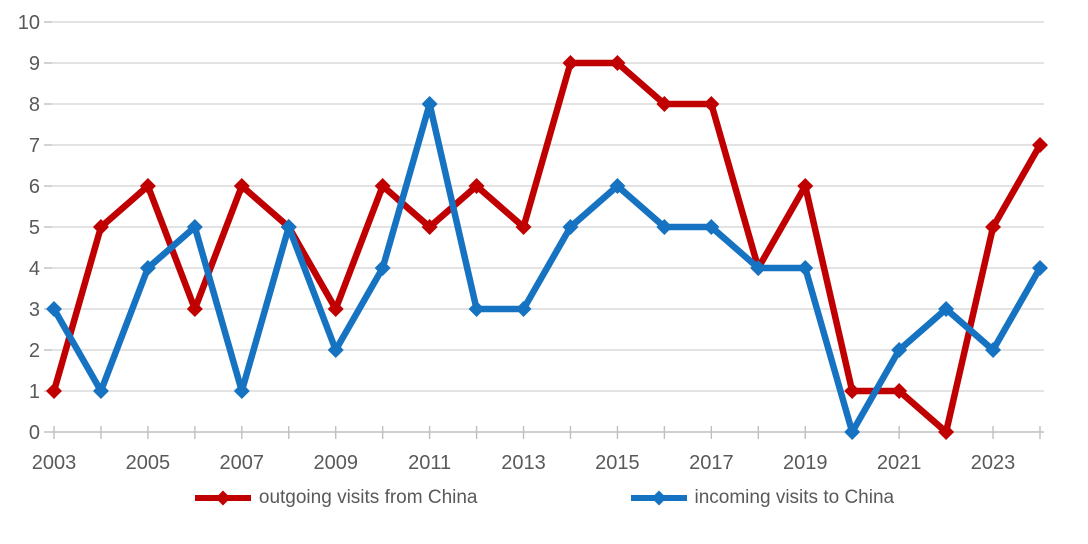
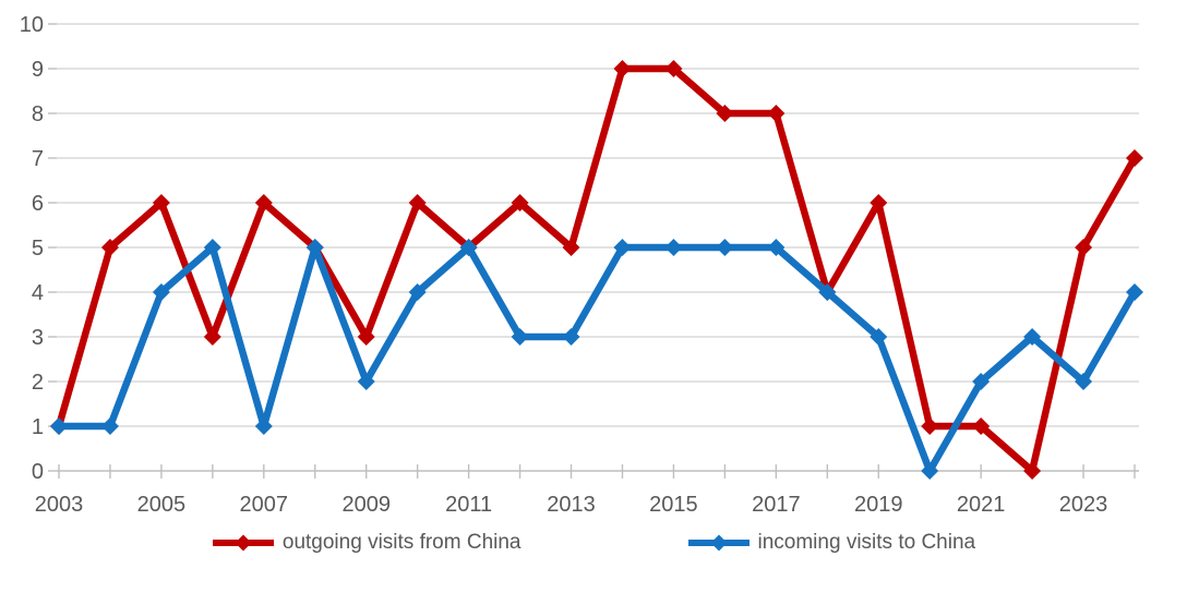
incoming visits to China/2003: 3 -> 1
incoming visits to China/2011: 8 -> 5
incoming visits to China/2015: 6 -> 5
incoming visits to China/2019: 4 -> 3
